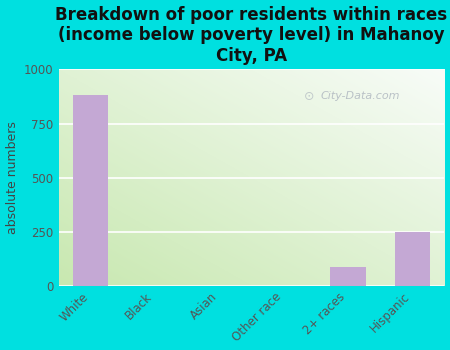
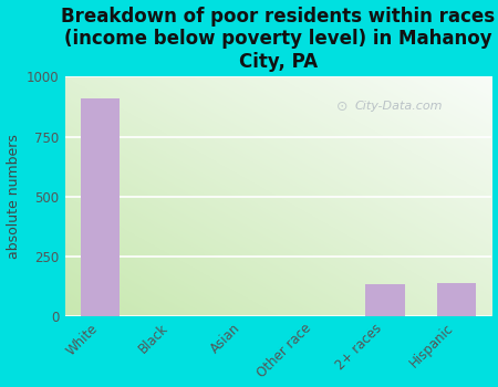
White: 880 -> 910
2+ races: 85 -> 130
Hispanic: 250 -> 135
